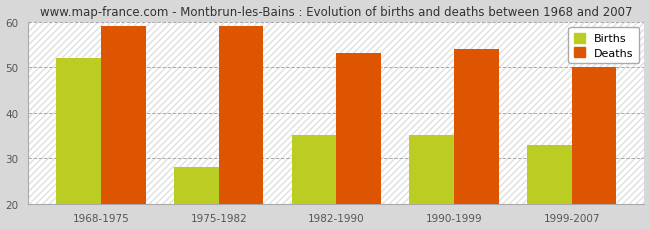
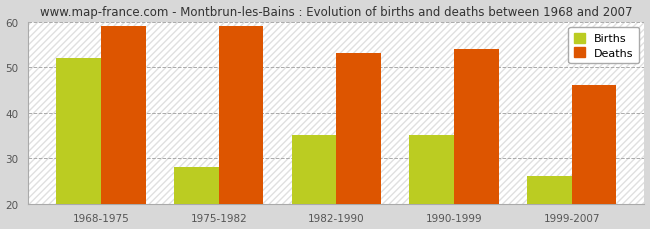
Births/1999-2007: 33 -> 26
Deaths/1999-2007: 50 -> 46
